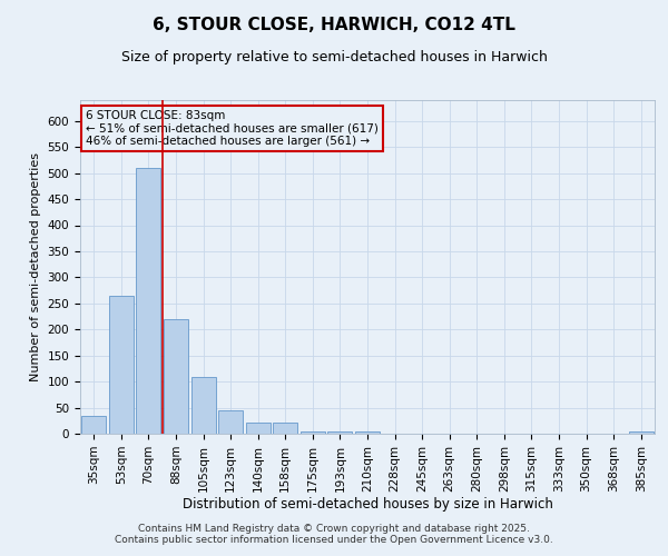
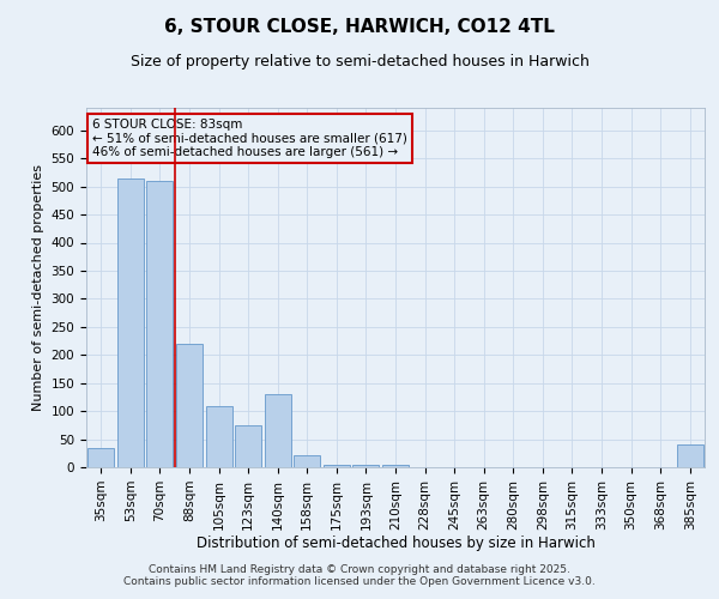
53sqm: 265 -> 515
123sqm: 45 -> 75
140sqm: 22 -> 130
385sqm: 5 -> 40
